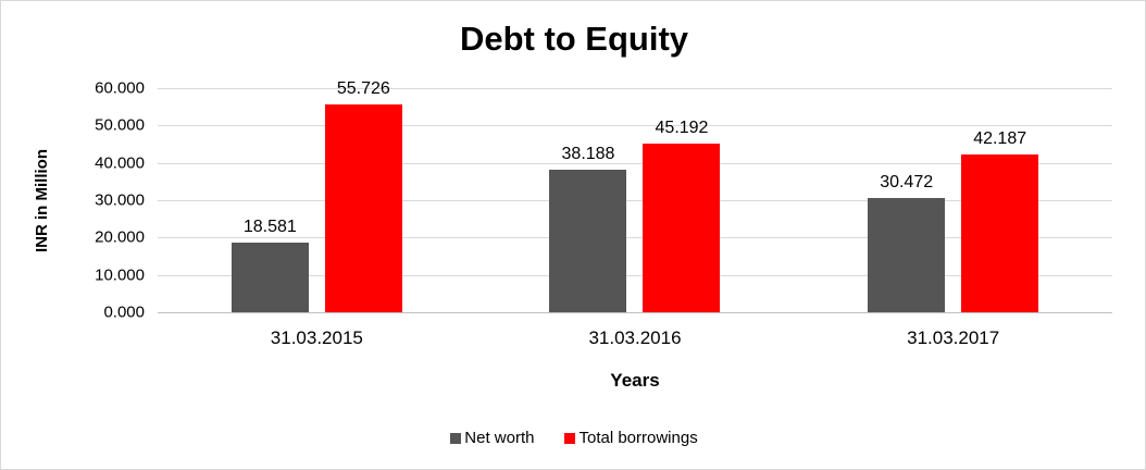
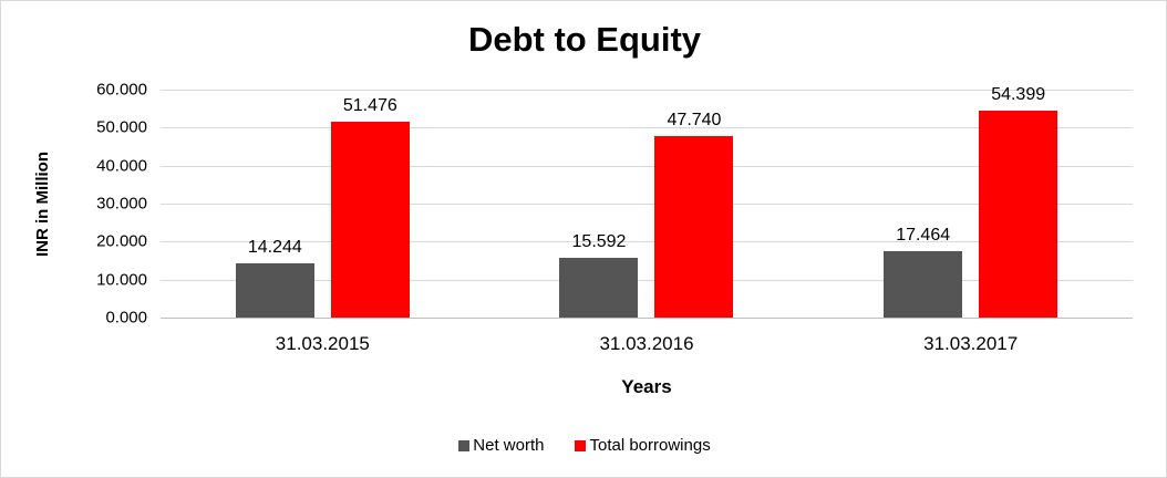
Net worth/31.03.2015: 18.581 -> 14.244
Total borrowings/31.03.2015: 55.726 -> 51.476
Net worth/31.03.2016: 38.188 -> 15.592
Total borrowings/31.03.2016: 45.192 -> 47.740
Net worth/31.03.2017: 30.472 -> 17.464
Total borrowings/31.03.2017: 42.187 -> 54.399
